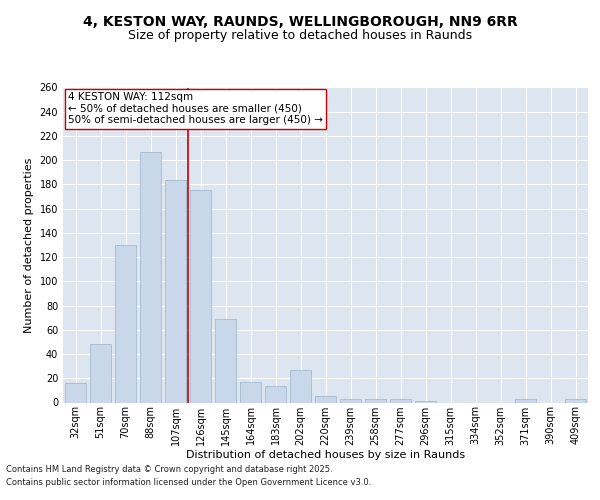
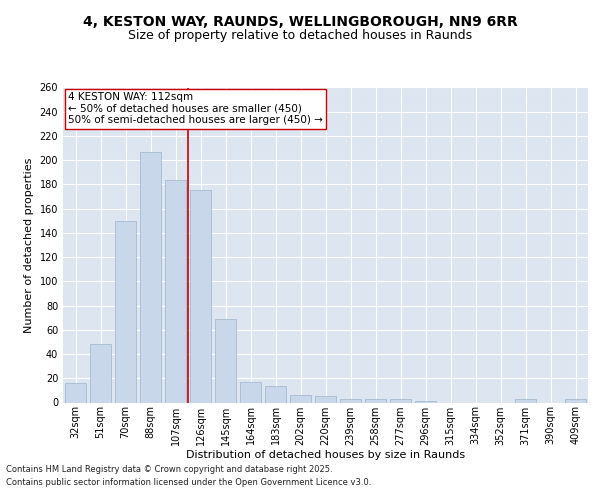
70sqm: 130 -> 150
202sqm: 27 -> 6
